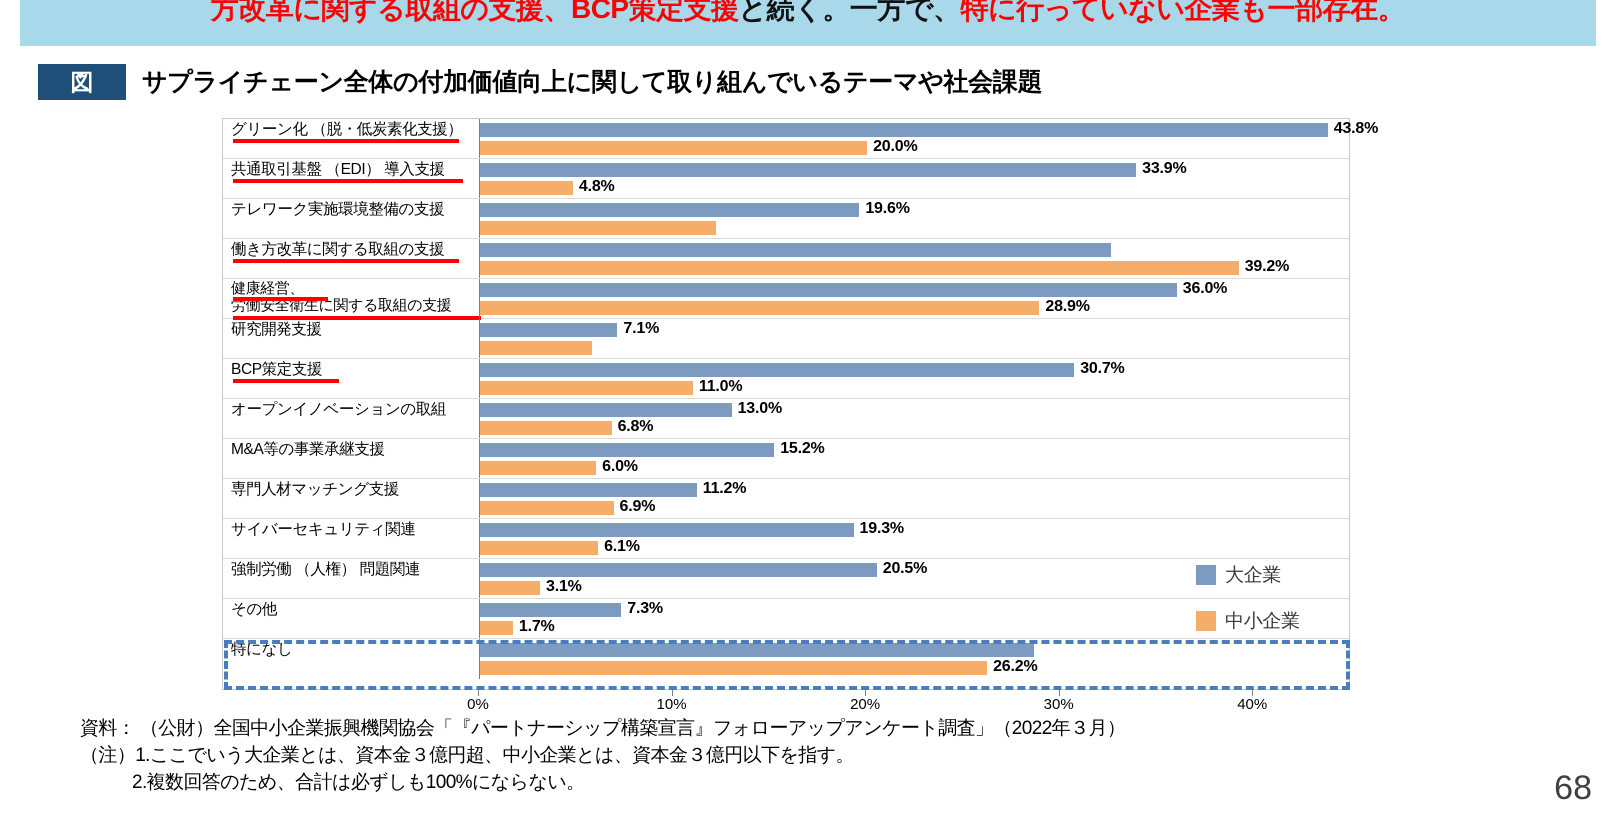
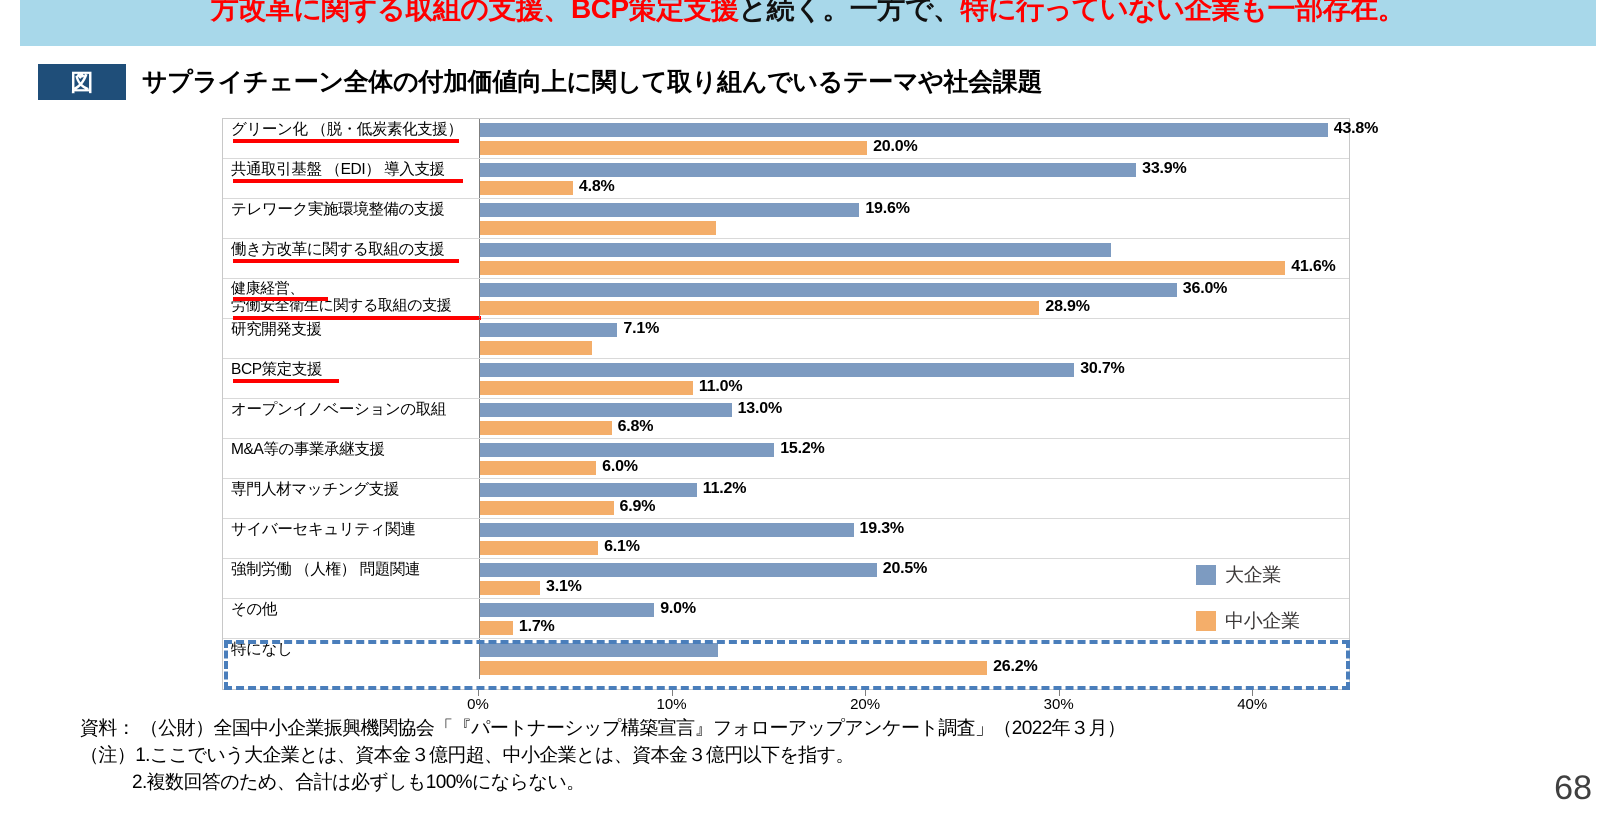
中小企業/働き方改革に関する取組の支援: 39.2% -> 41.6%
大企業/その他: 7.3% -> 9.0%
大企業/特になし: 28.6% -> 12.3%
